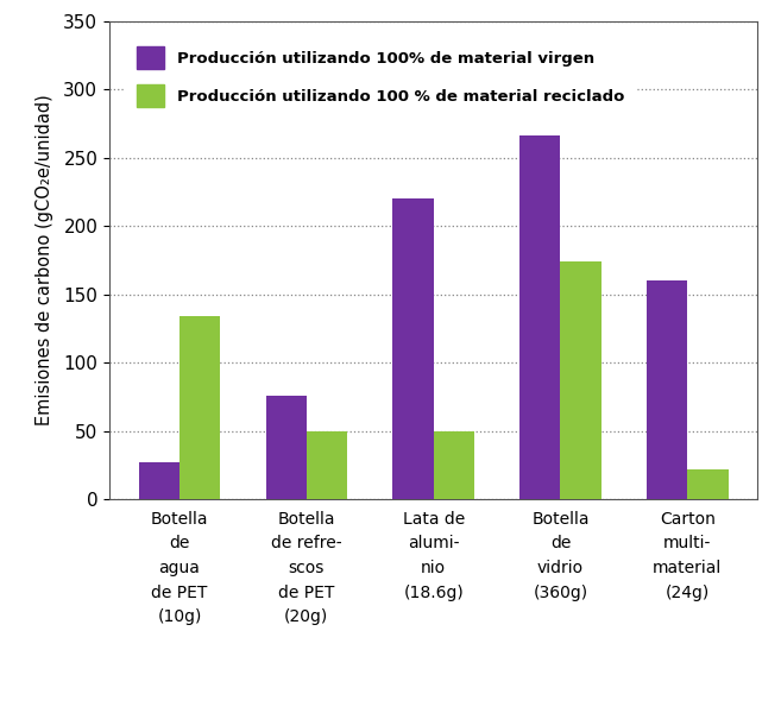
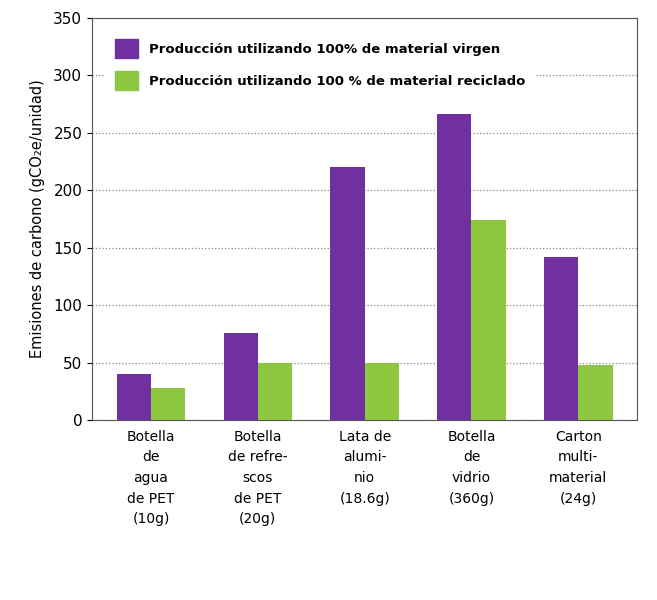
Producción utilizando 100% de material virgen/Botella de agua de PET (10g): 27 -> 40
Producción utilizando 100 % de material reciclado/Botella de agua de PET (10g): 134 -> 28
Producción utilizando 100% de material virgen/Carton multi- material (24g): 160 -> 142
Producción utilizando 100 % de material reciclado/Carton multi- material (24g): 22 -> 48
